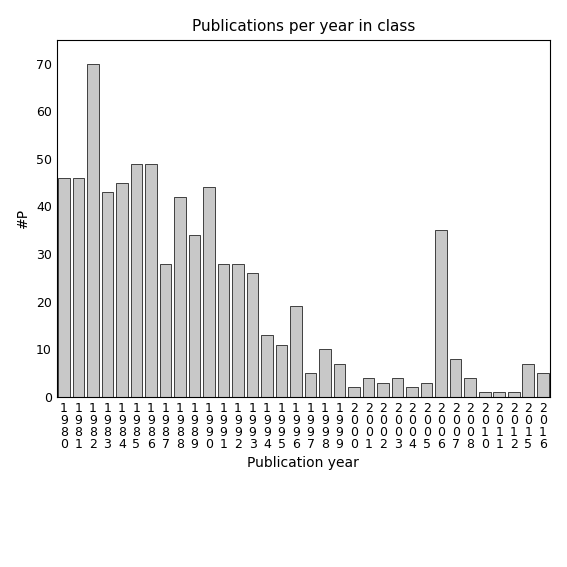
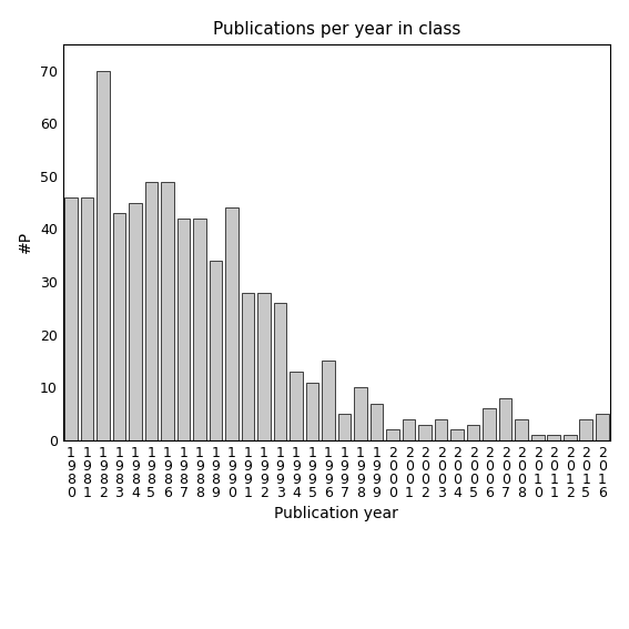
1 9 8 7: 28 -> 42
1 9 9 6: 19 -> 15
2 0 0 6: 35 -> 6
2 0 1 5: 7 -> 4
